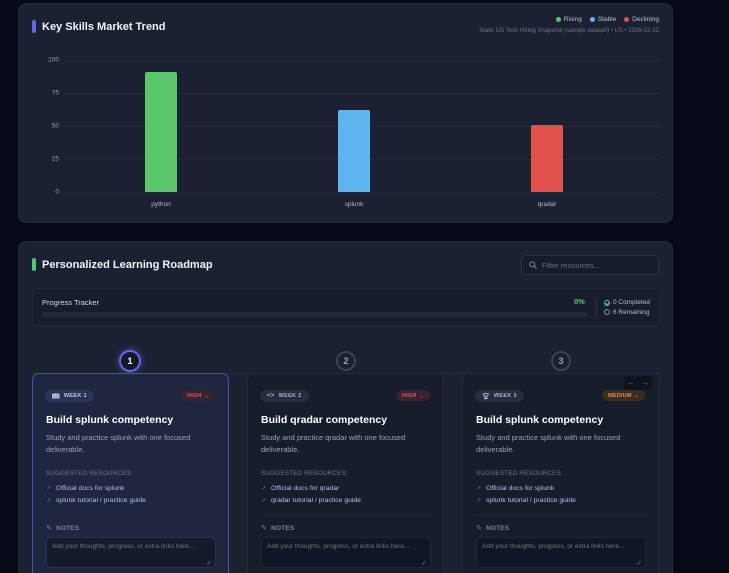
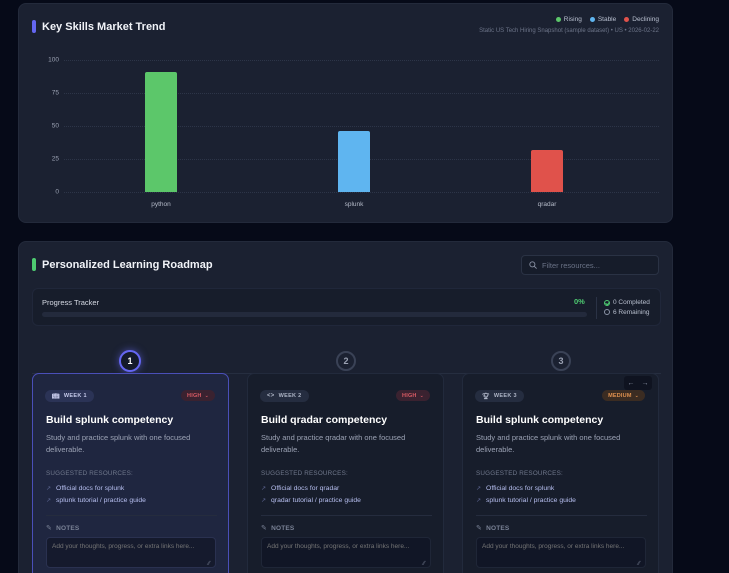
splunk: 62 -> 46
qradar: 51 -> 32
